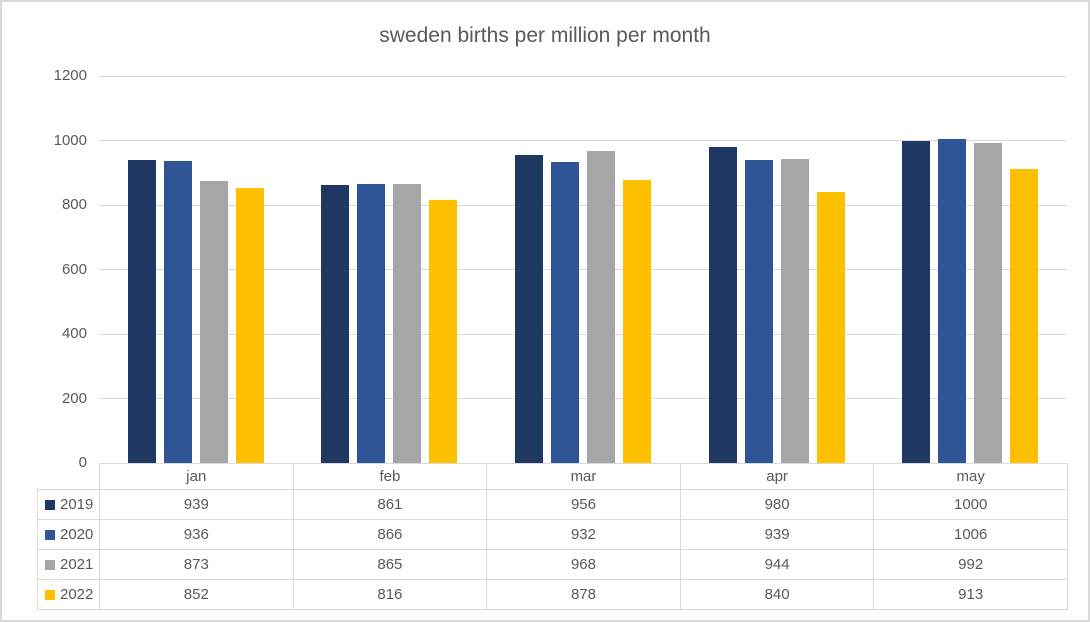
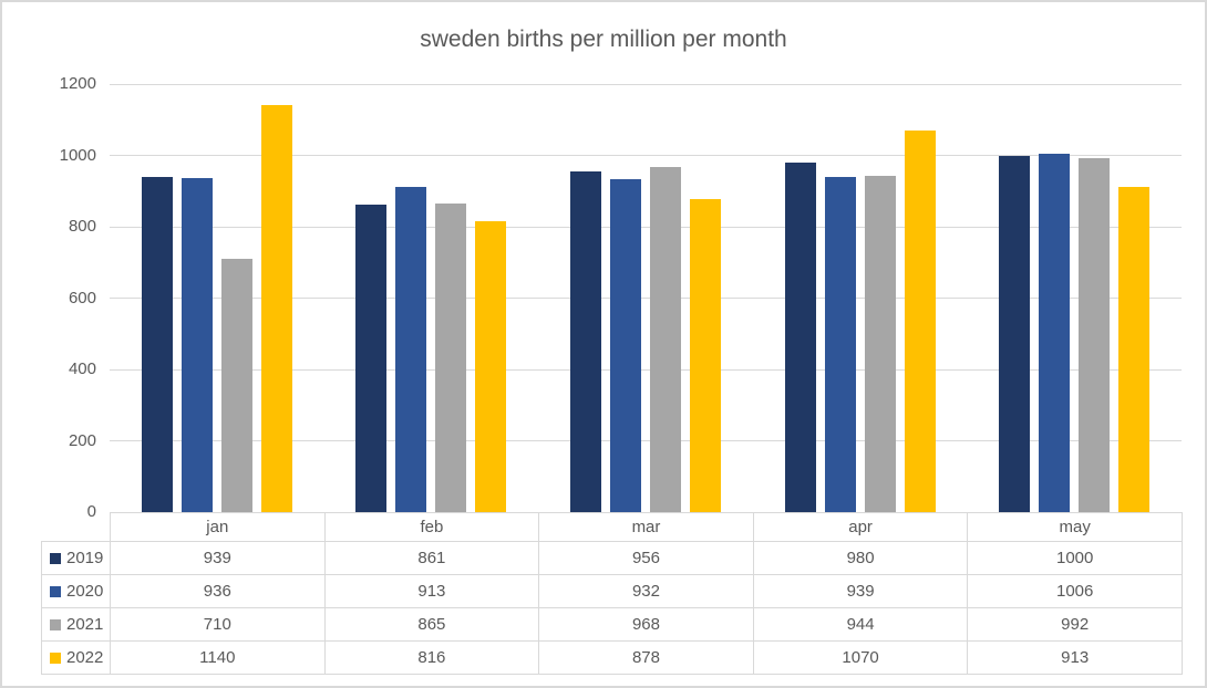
2021/jan: 873 -> 710
2022/jan: 852 -> 1140
2020/feb: 866 -> 913
2022/apr: 840 -> 1070
